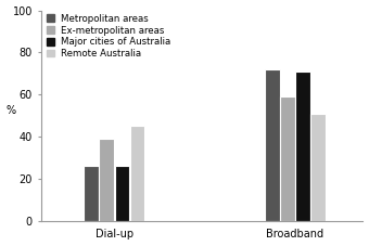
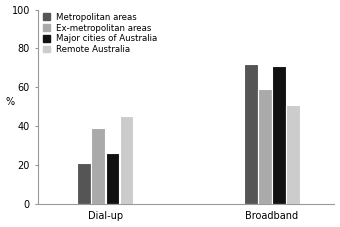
Metropolitan areas/Dial-up: 26 -> 21
